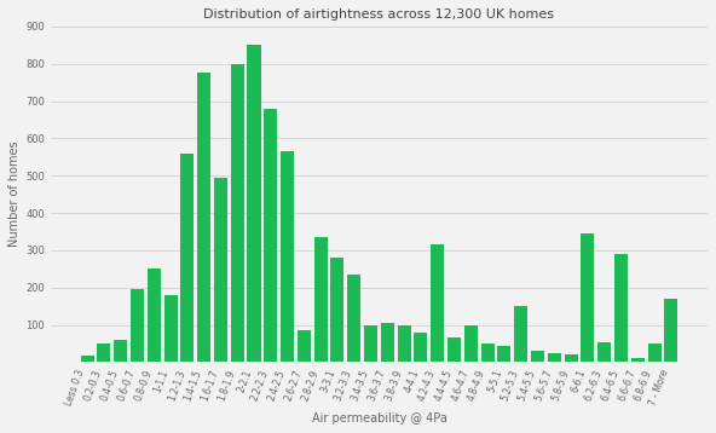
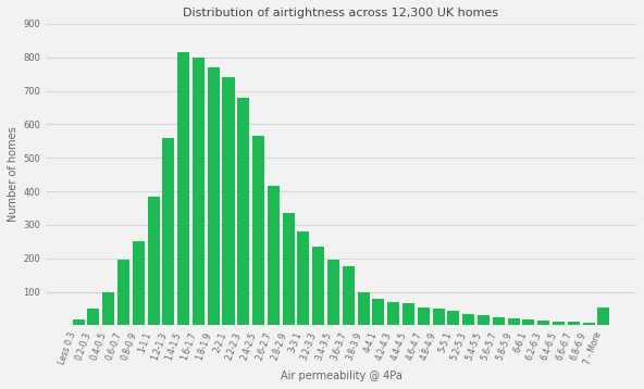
0.4-0.5: 60 -> 100
1-1.1: 180 -> 385
1.4-1.5: 775 -> 815
1.6-1.7: 495 -> 800
1.8-1.9: 800 -> 770
2-2.1: 850 -> 740
2.6-2.7: 85 -> 415
3.4-3.5: 100 -> 195
3.6-3.7: 105 -> 175
4.2-4.3: 315 -> 70
4.6-4.7: 100 -> 55
5.2-5.3: 150 -> 35
6-6.1: 345 -> 18
6.2-6.3: 55 -> 15
6.4-6.5: 290 -> 12
6.8-6.9: 50 -> 8
7 - More: 170 -> 55
